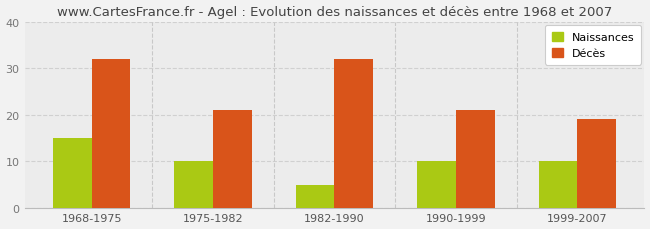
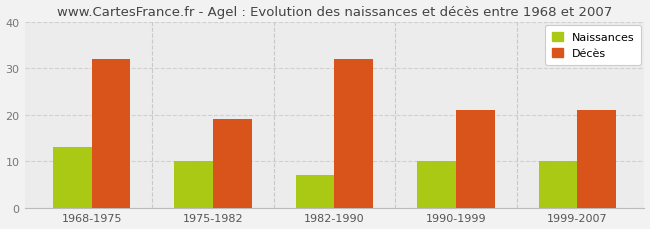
Naissances/1968-1975: 15 -> 13
Décès/1975-1982: 21 -> 19
Naissances/1982-1990: 5 -> 7
Décès/1999-2007: 19 -> 21
